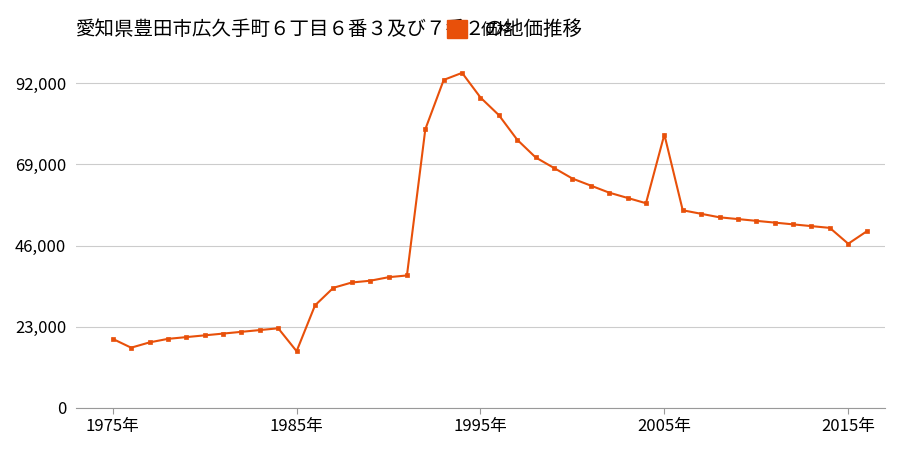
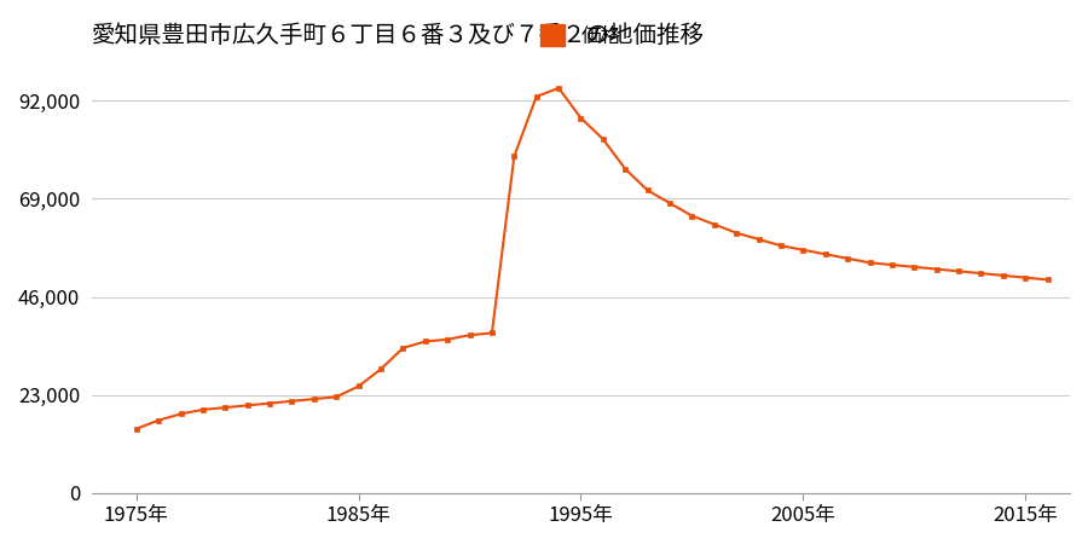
1975年: 19,500 -> 15,000
1985年: 16,000 -> 25,000
2005年: 77,500 -> 57,000
2015年: 46,500 -> 50,500
